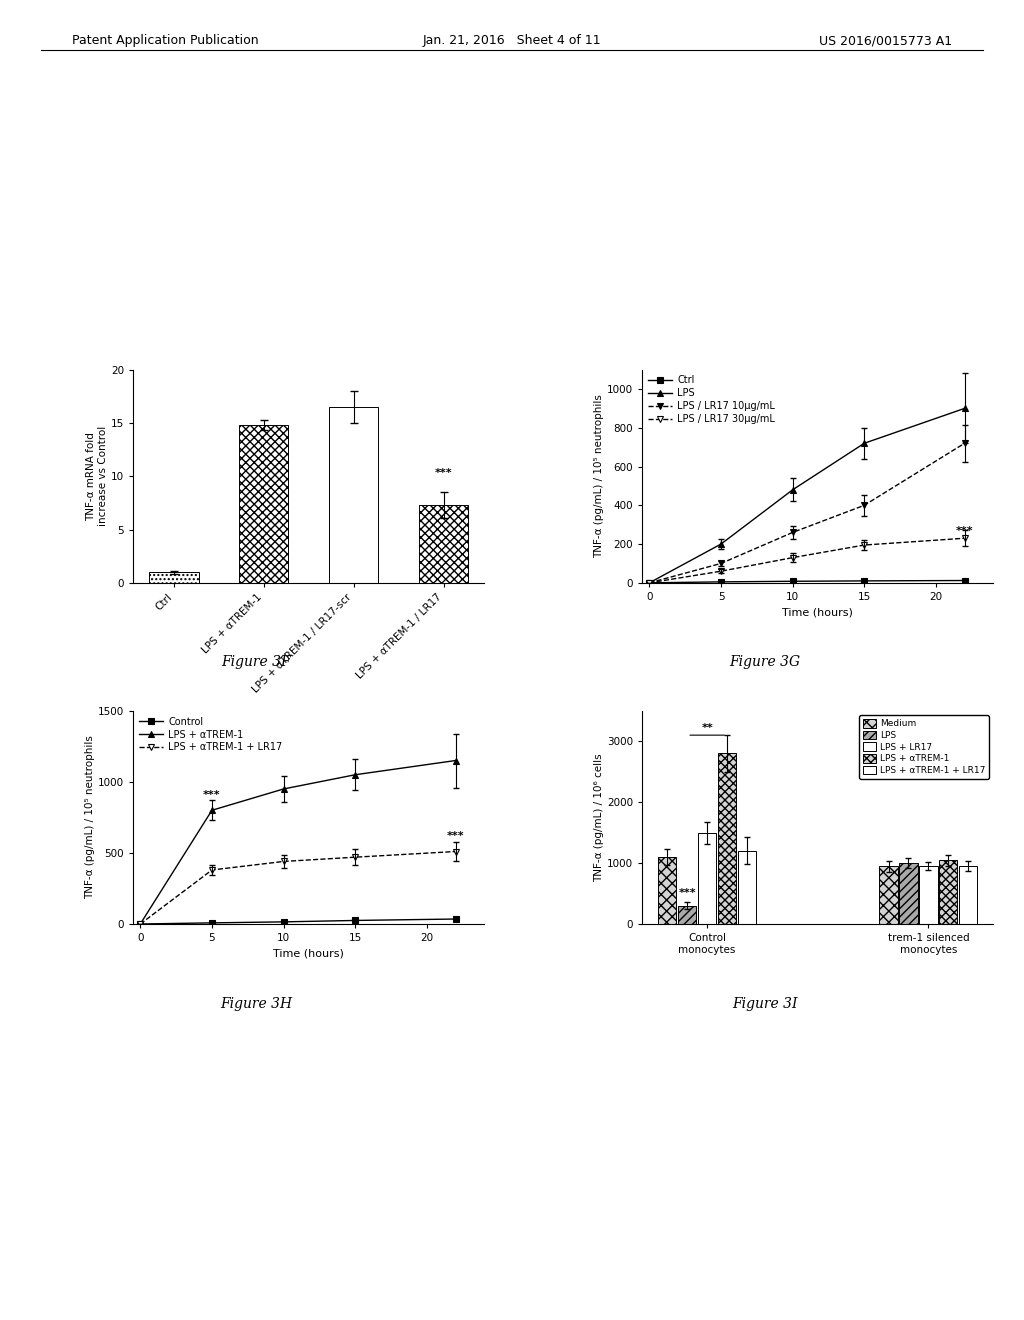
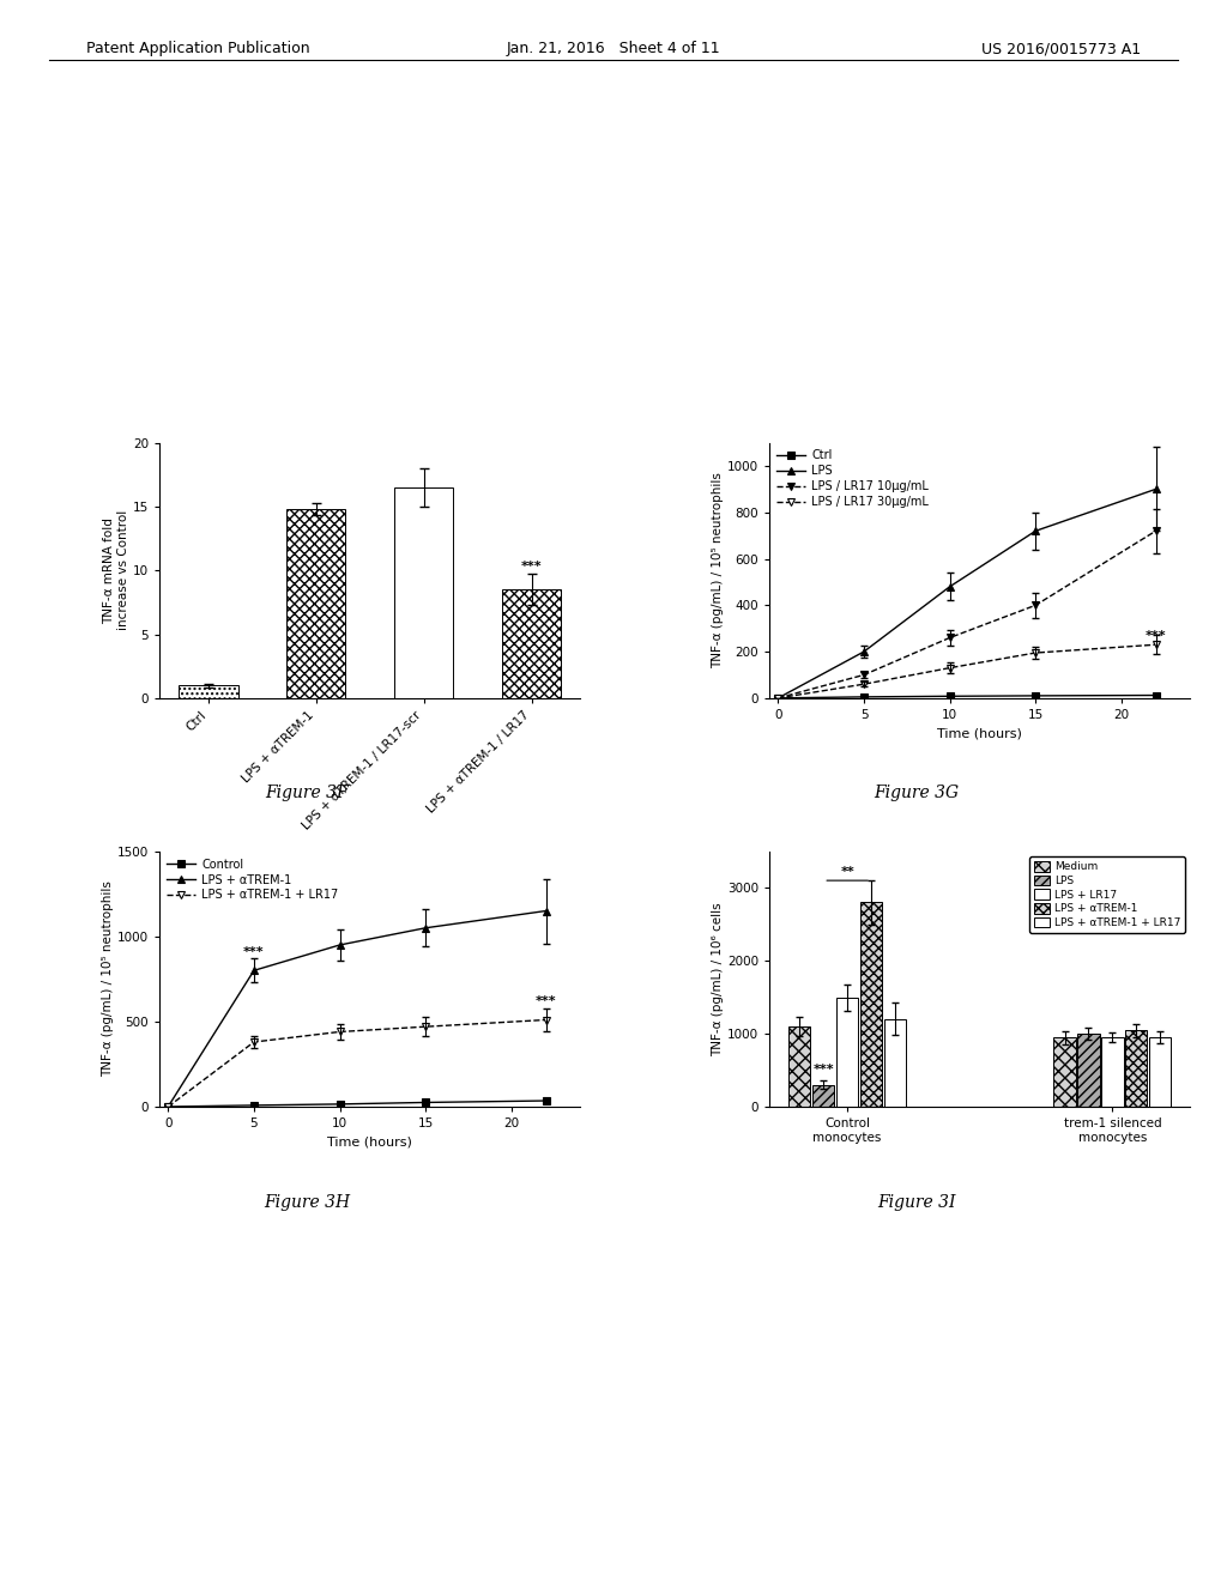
LPS + αTREM-1 / LR17: 7.3 -> 8.5
